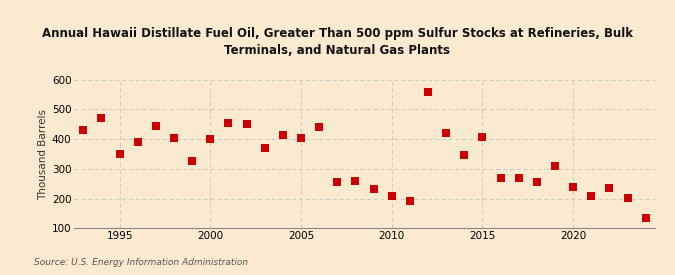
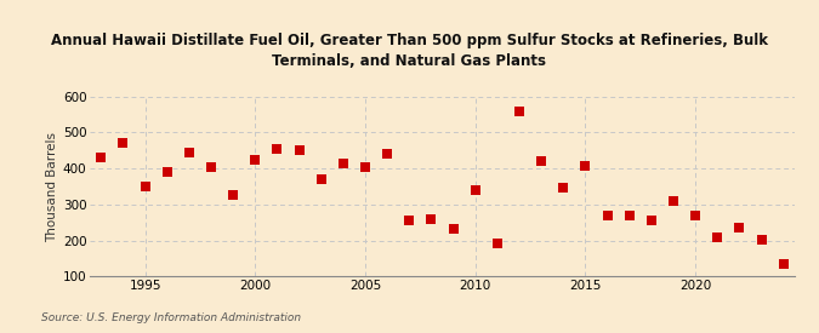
2000: 400 -> 425
2010: 208 -> 340
2020: 240 -> 270
